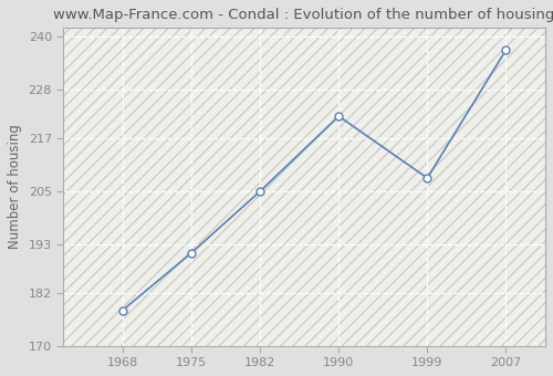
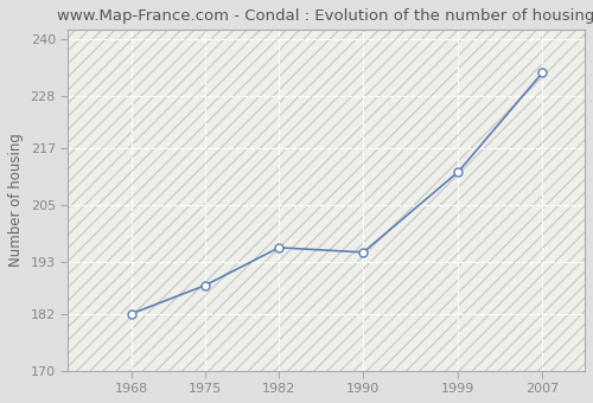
1968: 178 -> 182
1975: 191 -> 188
1982: 205 -> 196
1990: 222 -> 195
1999: 208 -> 212
2007: 237 -> 233
